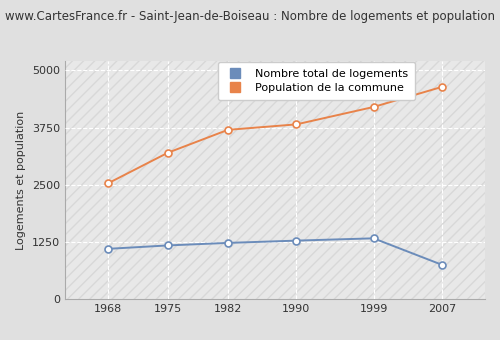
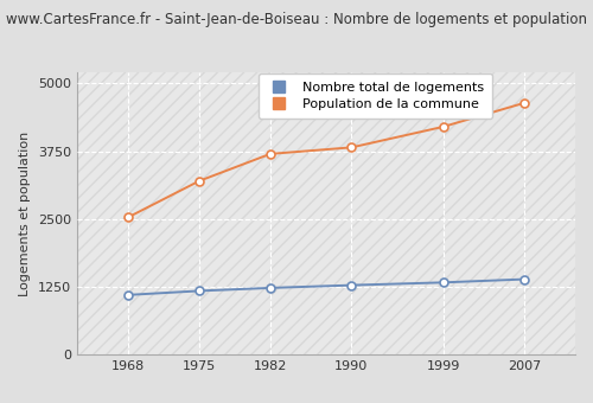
Nombre total de logements/2007: 750 -> 1390
